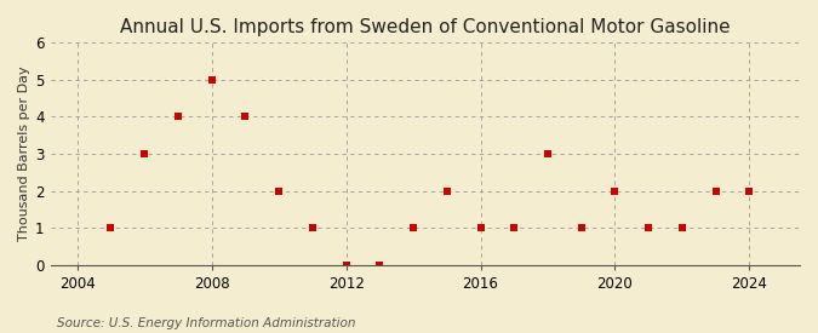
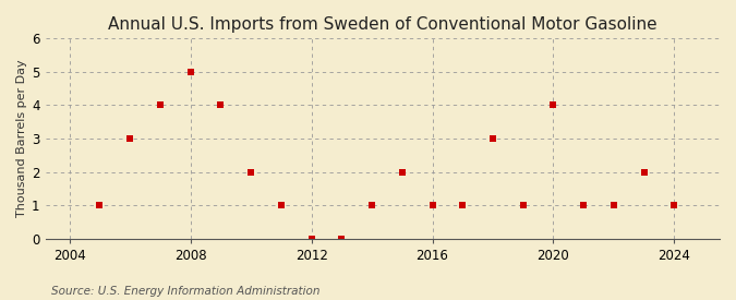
2020: 2 -> 4
2024: 2 -> 1
